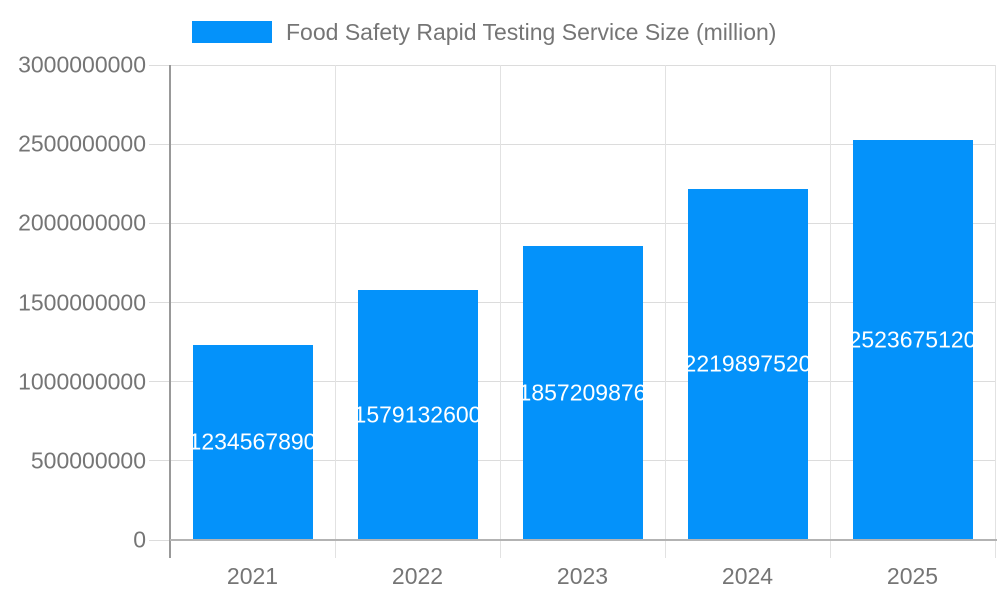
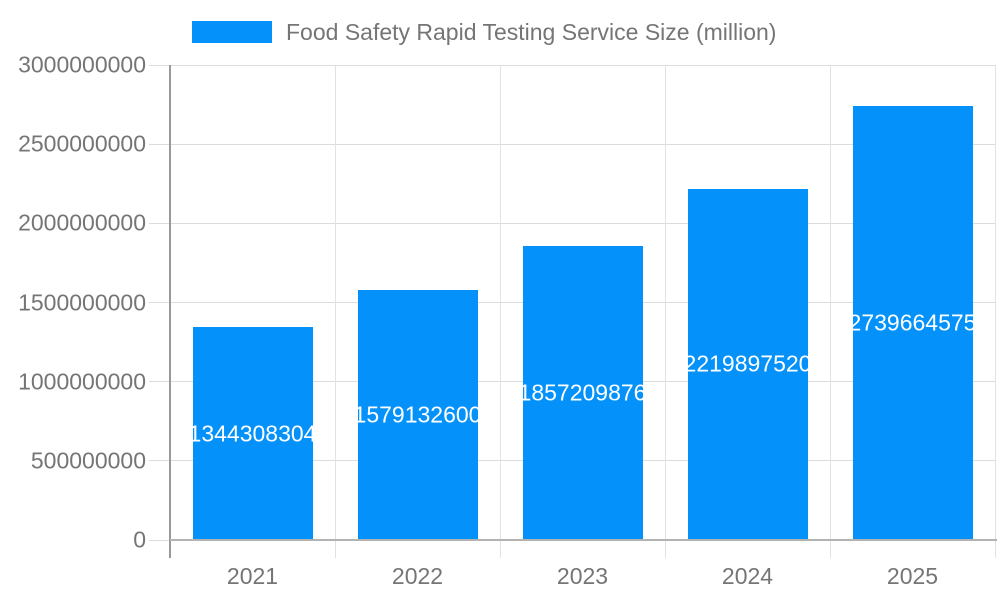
2021: 1234567890 -> 1344308304
2025: 2523675120 -> 2739664575
